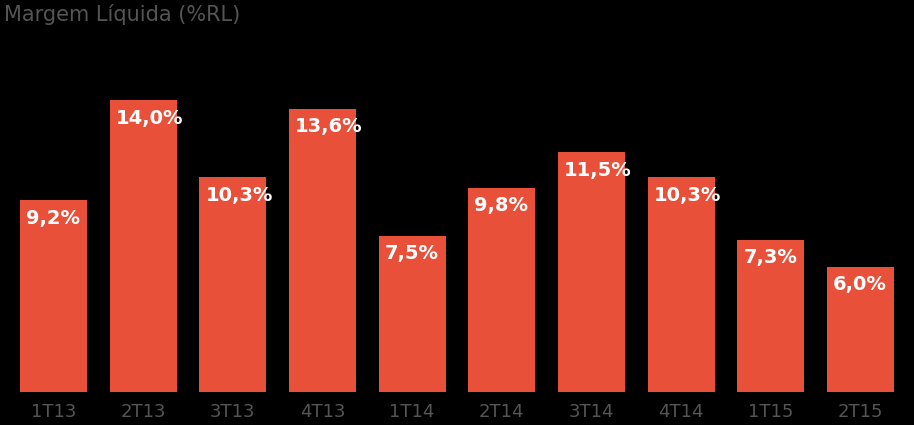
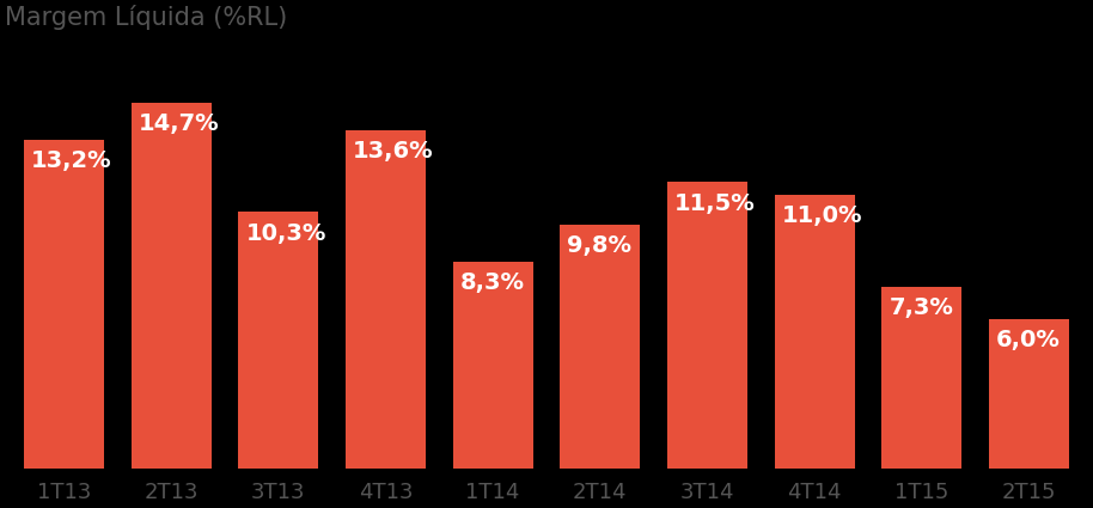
1T13: 9,2% -> 13,2%
2T13: 14,0% -> 14,7%
1T14: 7,5% -> 8,3%
4T14: 10,3% -> 11,0%
